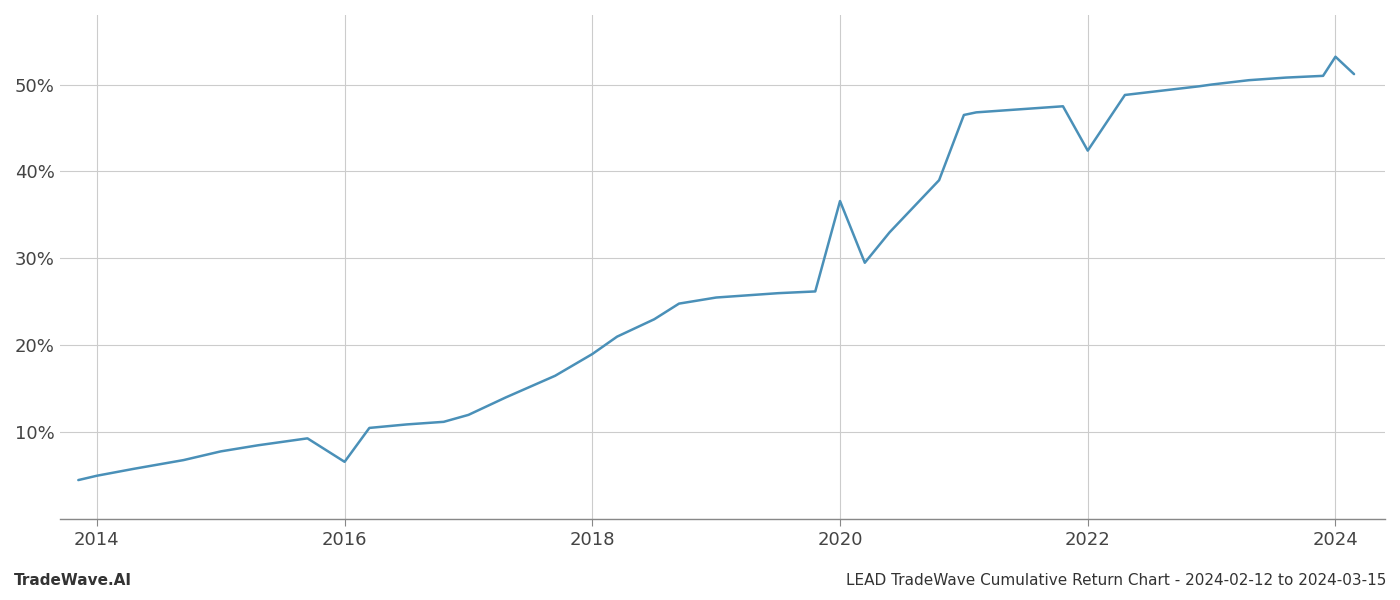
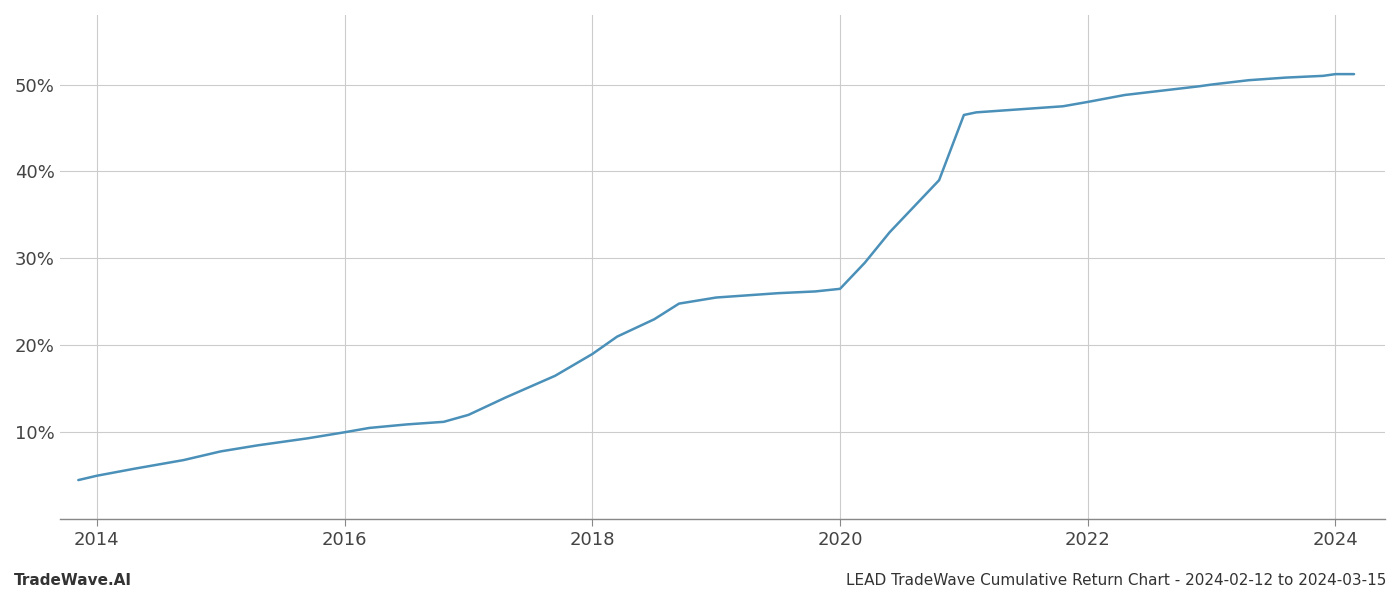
2016: 6.6% -> 10.0%
2020: 36.6% -> 26.5%
2022: 42.4% -> 48.0%
2024: 53.2% -> 51.2%
